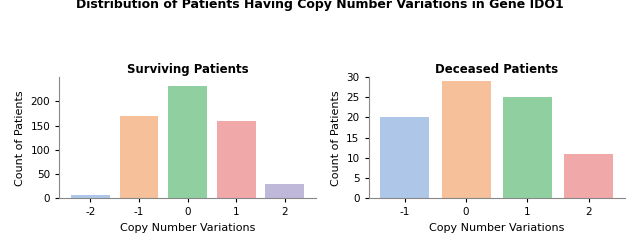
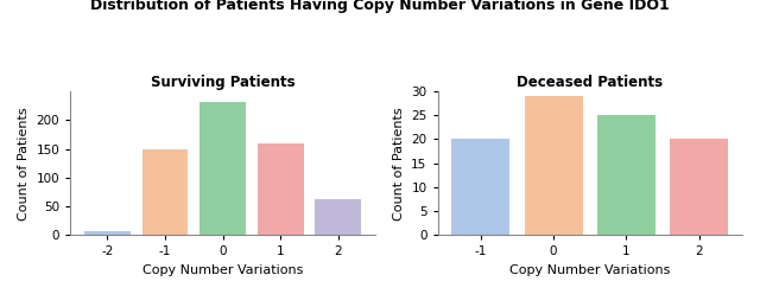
Surviving Patients/-1: 170 -> 150
Surviving Patients/2: 30 -> 62
Deceased Patients/2: 11 -> 20
